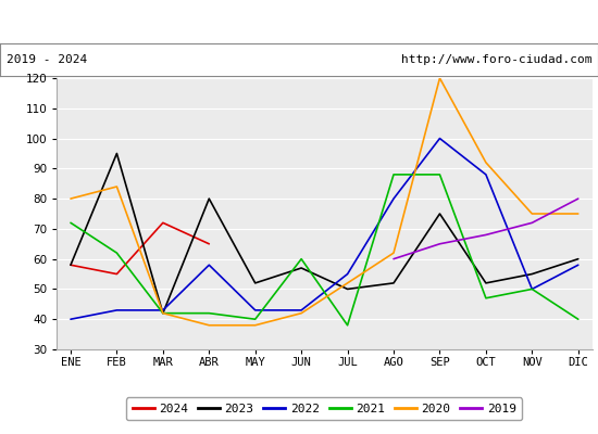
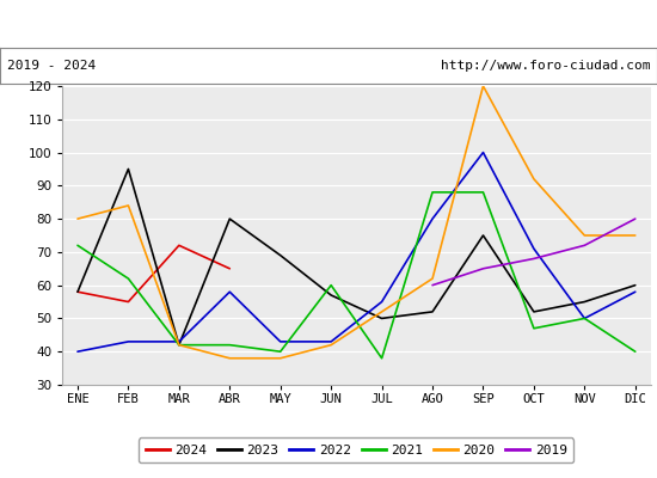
2023/MAY: 52 -> 69
2022/OCT: 88 -> 71
